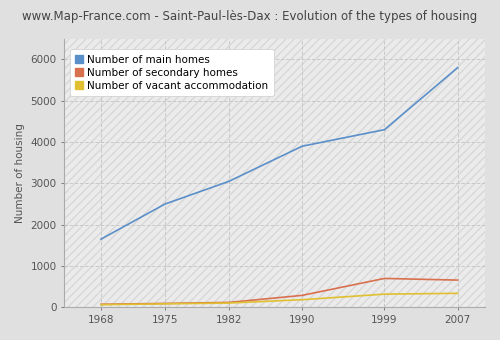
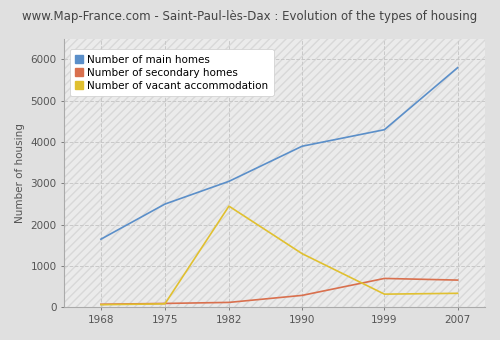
Number of vacant accommodation/1982: 100 -> 2450
Number of vacant accommodation/1990: 180 -> 1300
